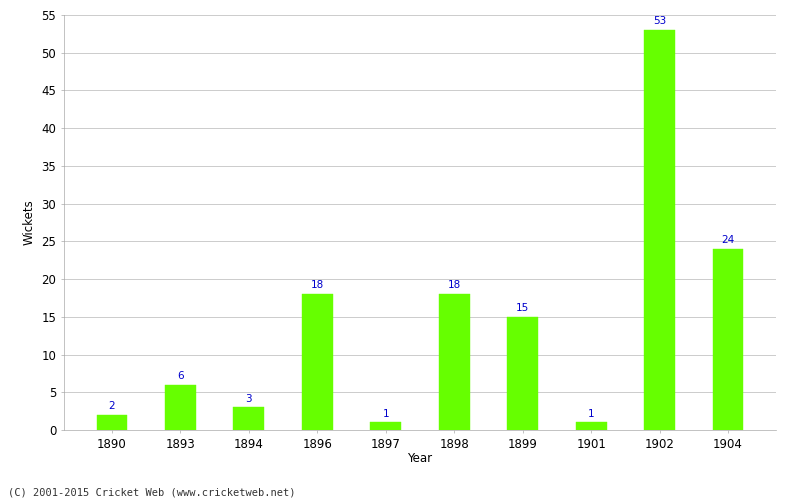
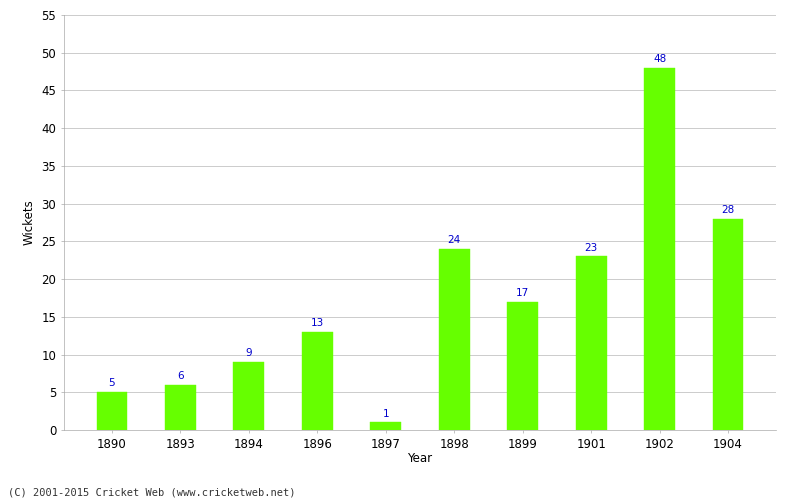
1890: 2 -> 5
1894: 3 -> 9
1896: 18 -> 13
1898: 18 -> 24
1899: 15 -> 17
1901: 1 -> 23
1902: 53 -> 48
1904: 24 -> 28
